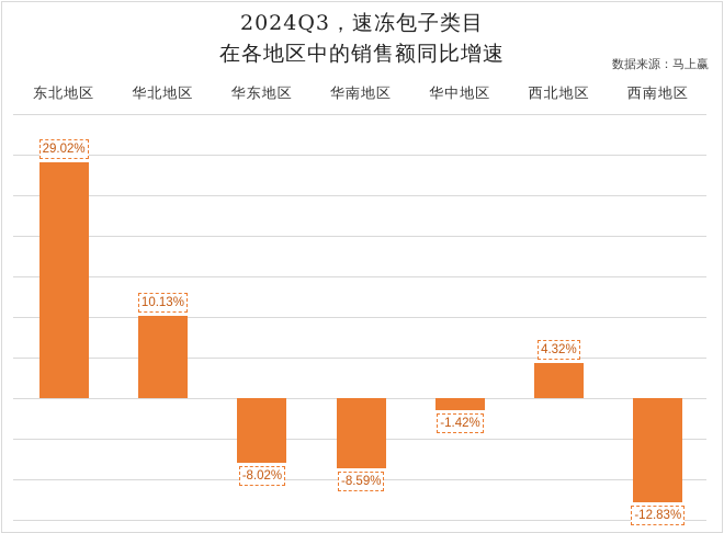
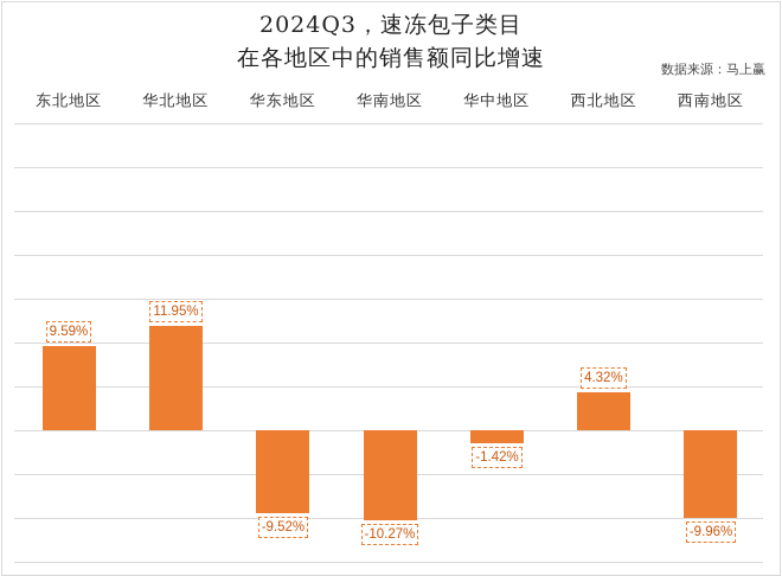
东北地区: 29.02% -> 9.59%
华北地区: 10.13% -> 11.95%
华东地区: -8.02% -> -9.52%
华南地区: -8.59% -> -10.27%
西南地区: -12.83% -> -9.96%
